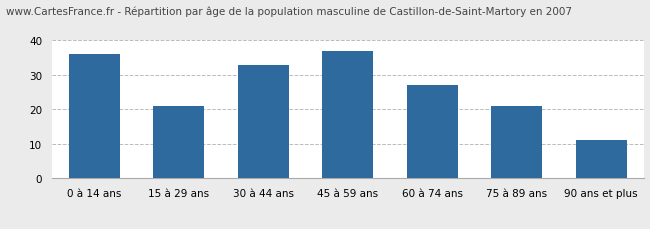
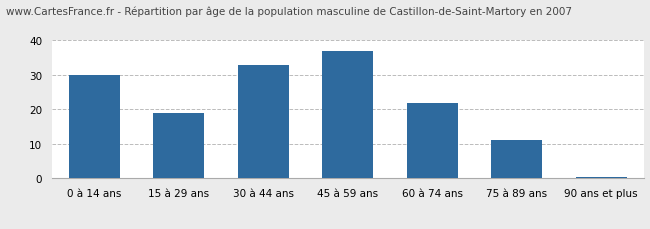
0 à 14 ans: 36.0 -> 30.0
15 à 29 ans: 21.0 -> 19.0
60 à 74 ans: 27.0 -> 22.0
75 à 89 ans: 21.0 -> 11.0
90 ans et plus: 11.0 -> 0.5
